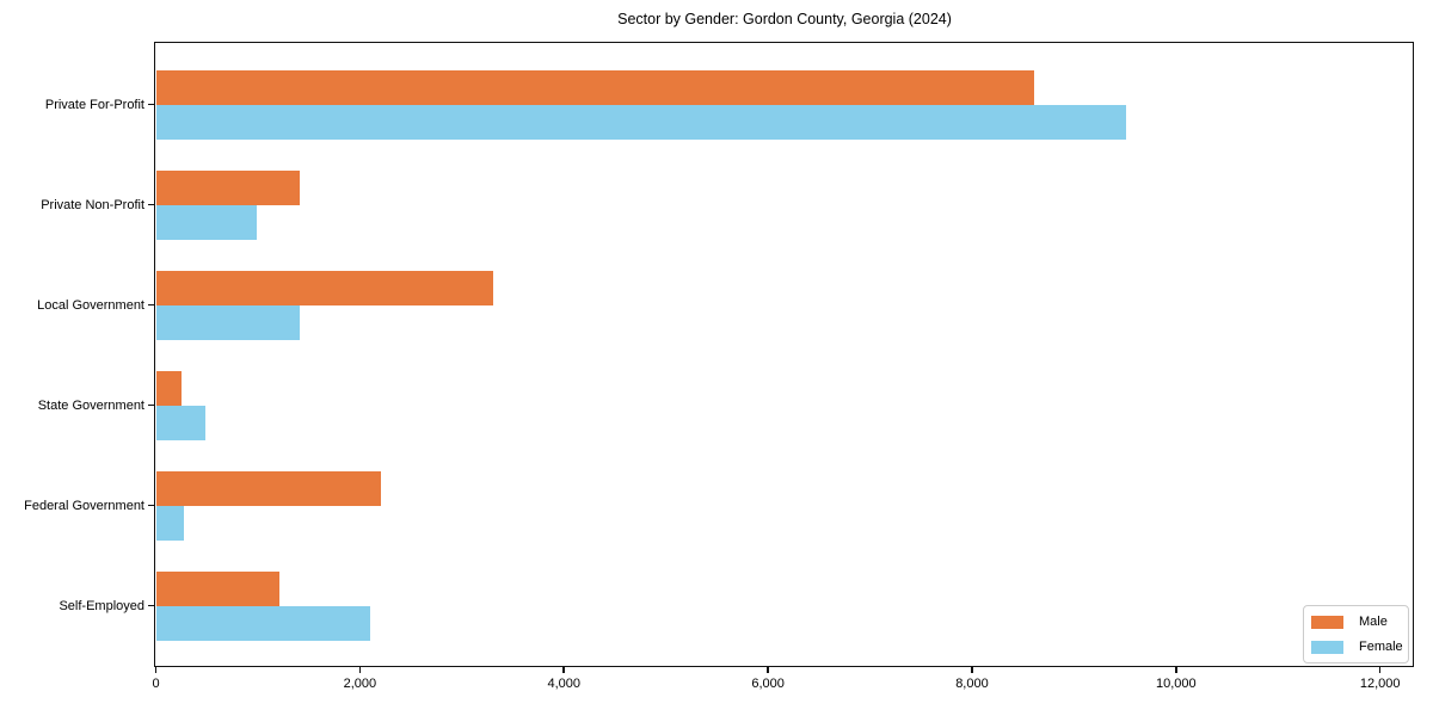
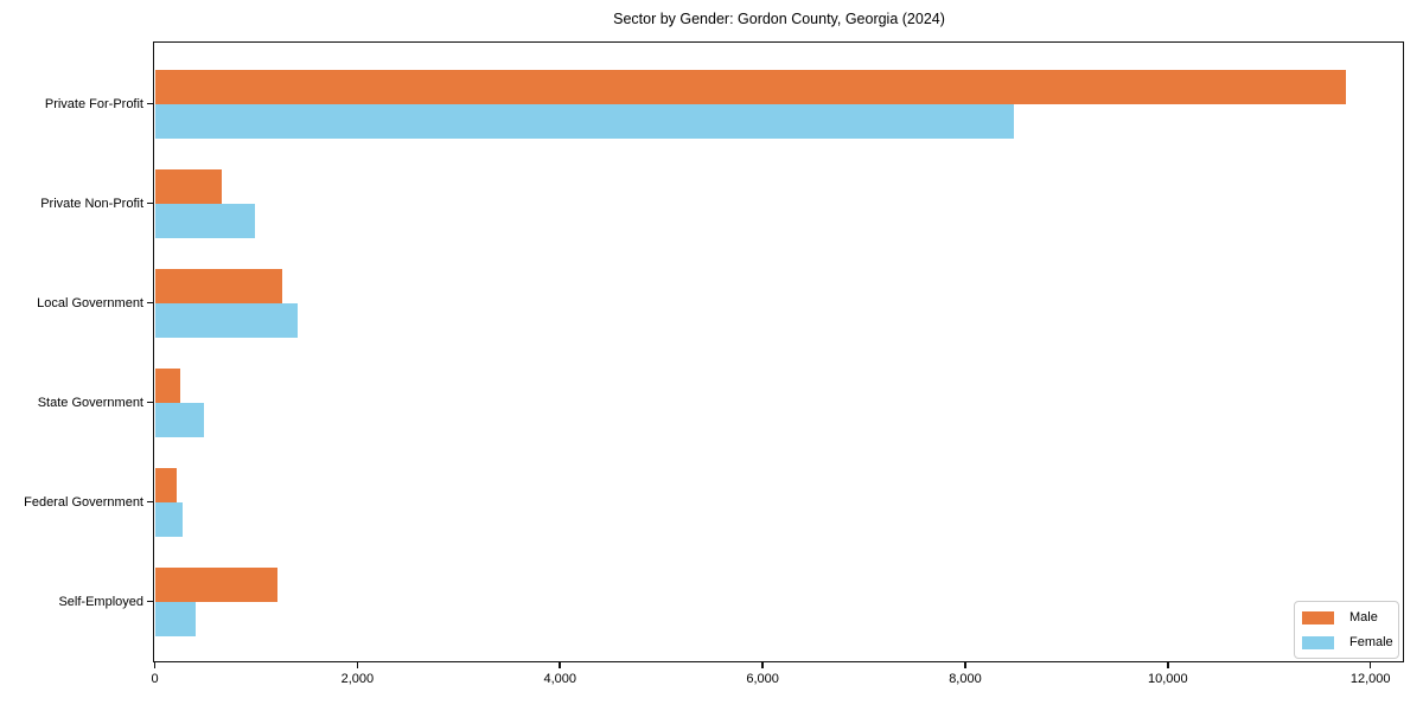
Male/Private For-Profit: 8600 -> 11800
Female/Private For-Profit: 9500 -> 8500
Male/Private Non-Profit: 1400 -> 700
Male/Local Government: 3300 -> 1200
Male/Federal Government: 2200 -> 200
Female/Self-Employed: 2100 -> 400
